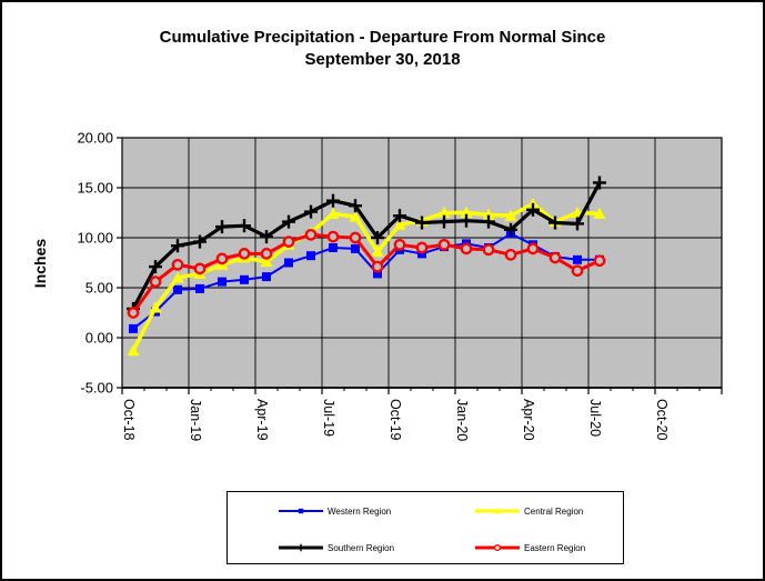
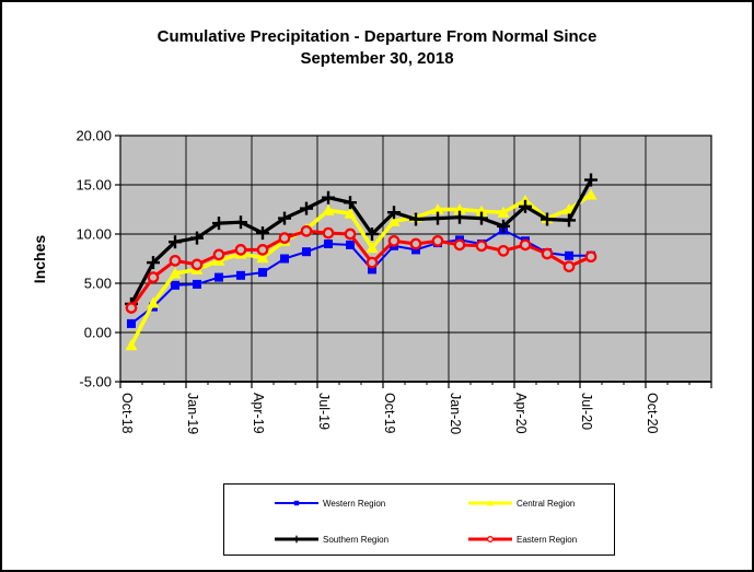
Central Region/Jul-20: 12 -> 14
